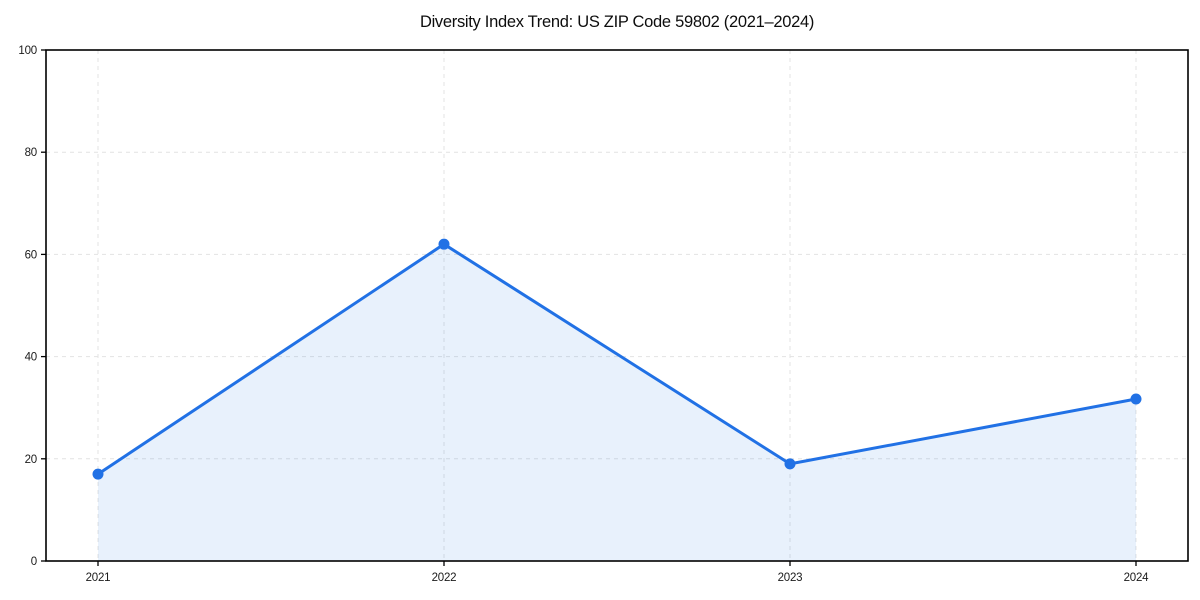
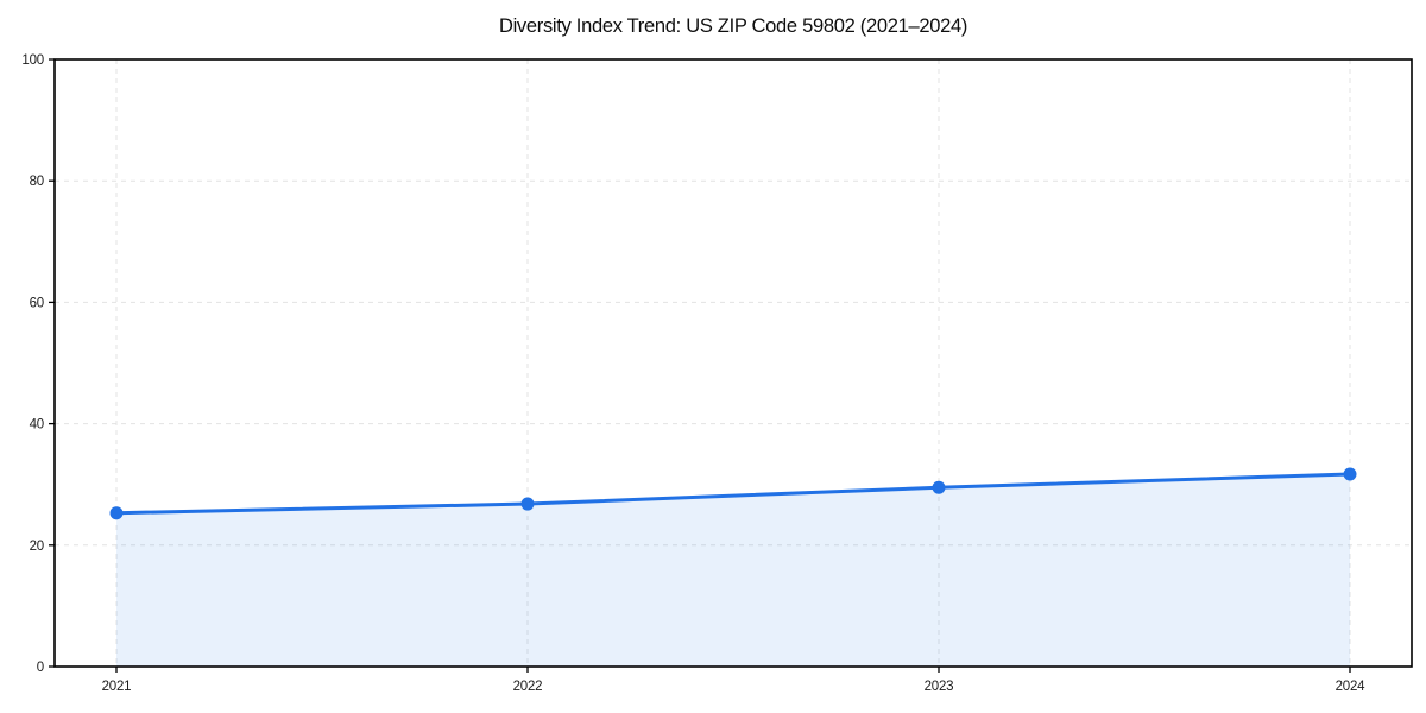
2021: 17 -> 25
2022: 62 -> 27
2023: 19 -> 30
